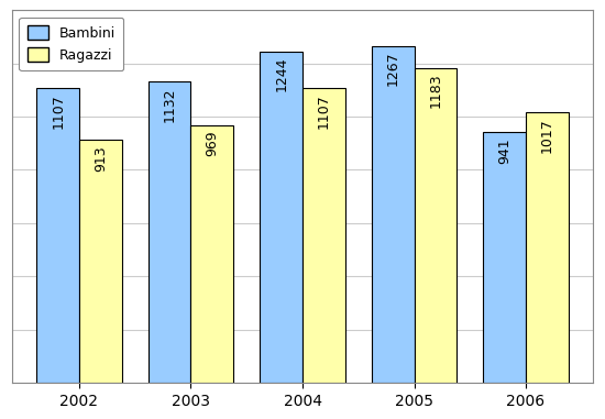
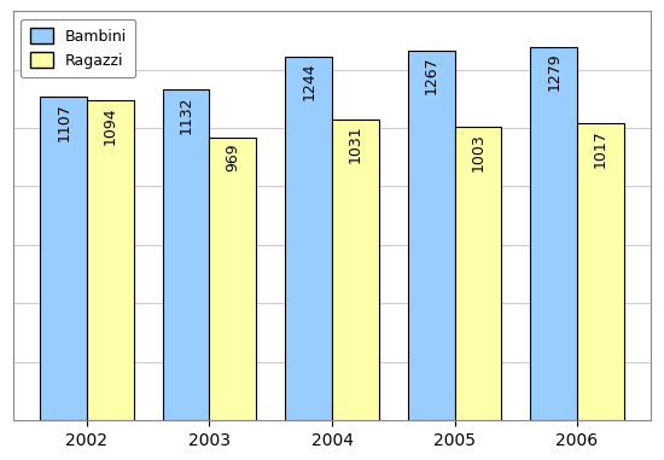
Ragazzi/2002: 913 -> 1094
Ragazzi/2004: 1107 -> 1031
Ragazzi/2005: 1183 -> 1003
Bambini/2006: 941 -> 1279
